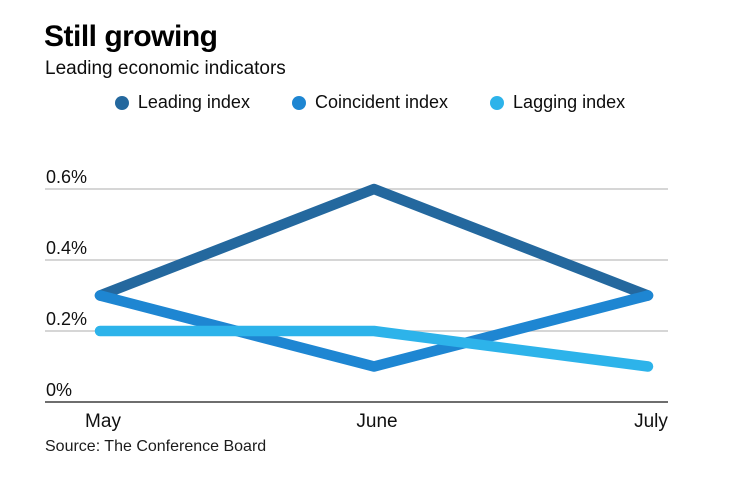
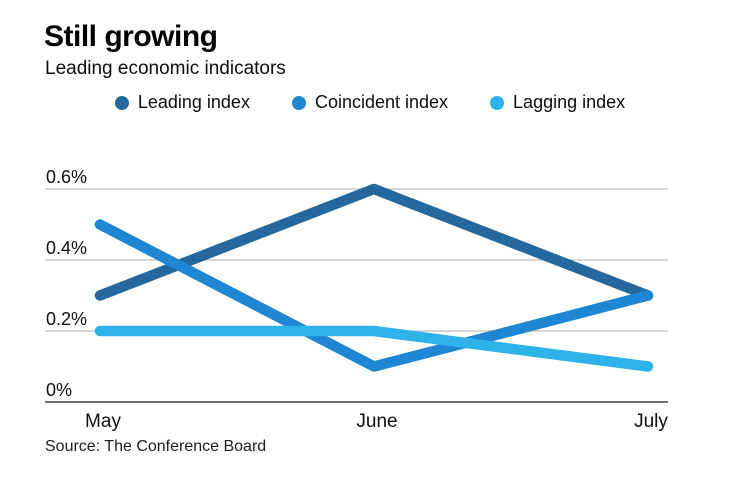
Coincident index/May: 0.3% -> 0.5%
